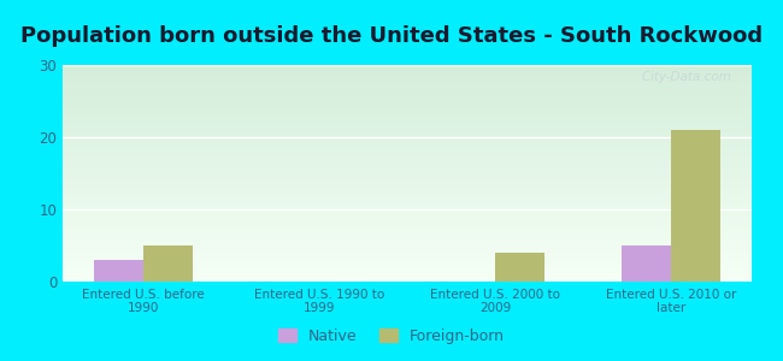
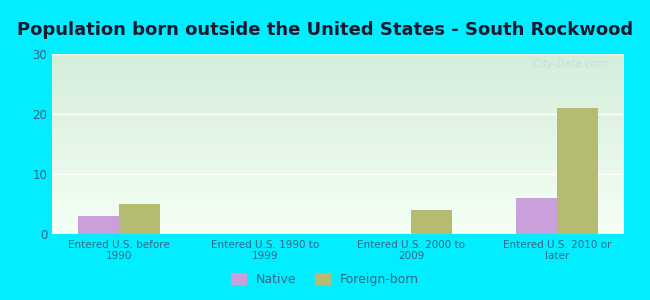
Native/Entered U.S. 2010 or later: 5 -> 6
